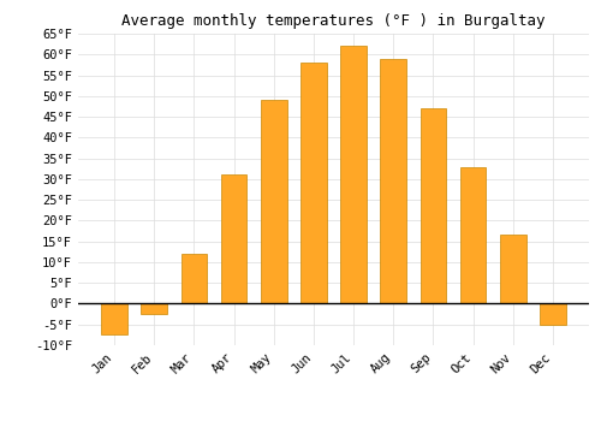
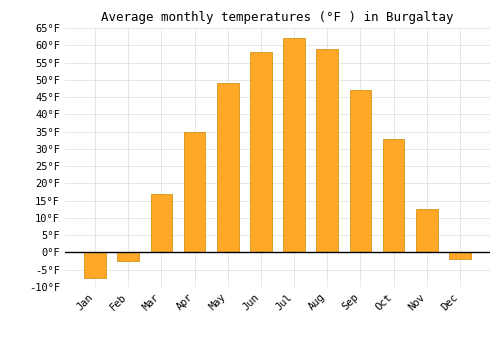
Mar: 12.0°F -> 17.0°F
Apr: 31.0°F -> 35.0°F
Nov: 16.5°F -> 12.5°F
Dec: -5.0°F -> -2.0°F
